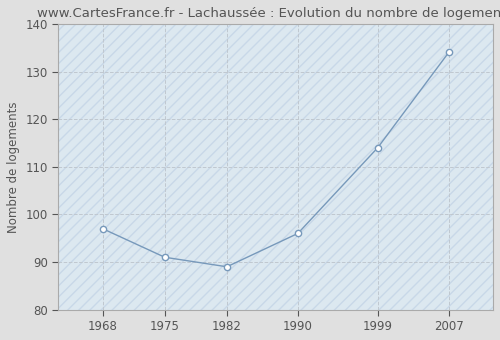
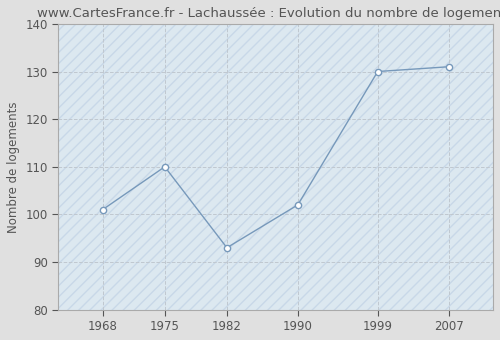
1968: 97 -> 101
1975: 91 -> 110
1982: 89 -> 93
1990: 96 -> 102
1999: 114 -> 130
2007: 134 -> 131
